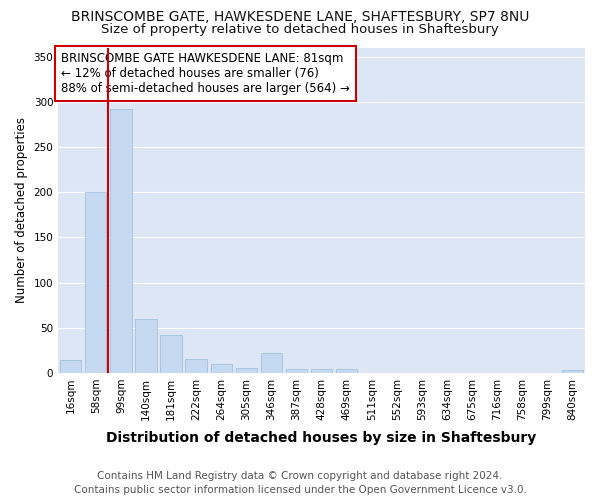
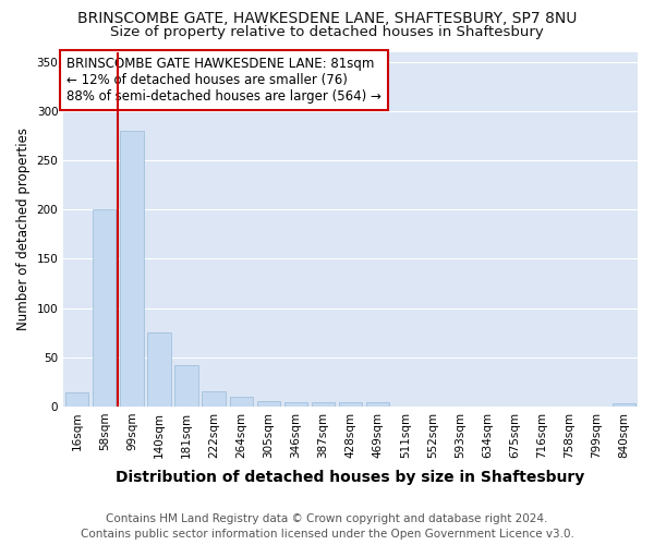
99sqm: 292 -> 280
140sqm: 60 -> 75
346sqm: 22 -> 4
